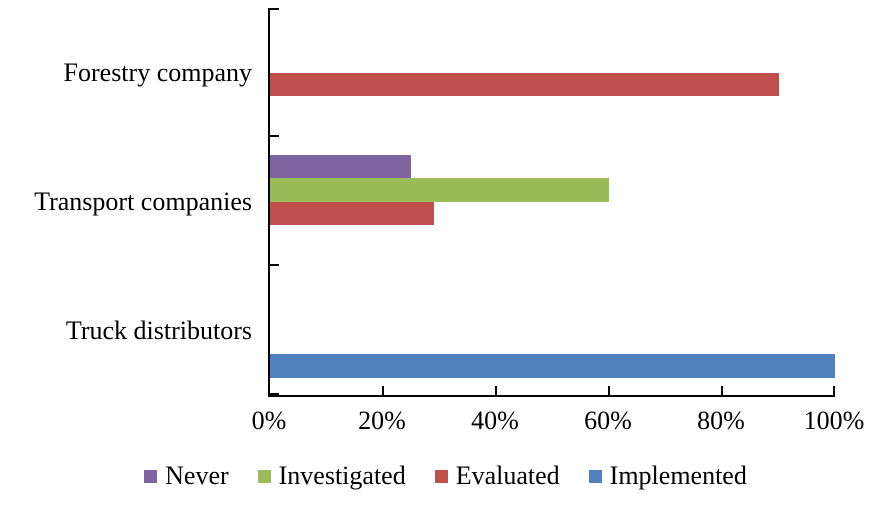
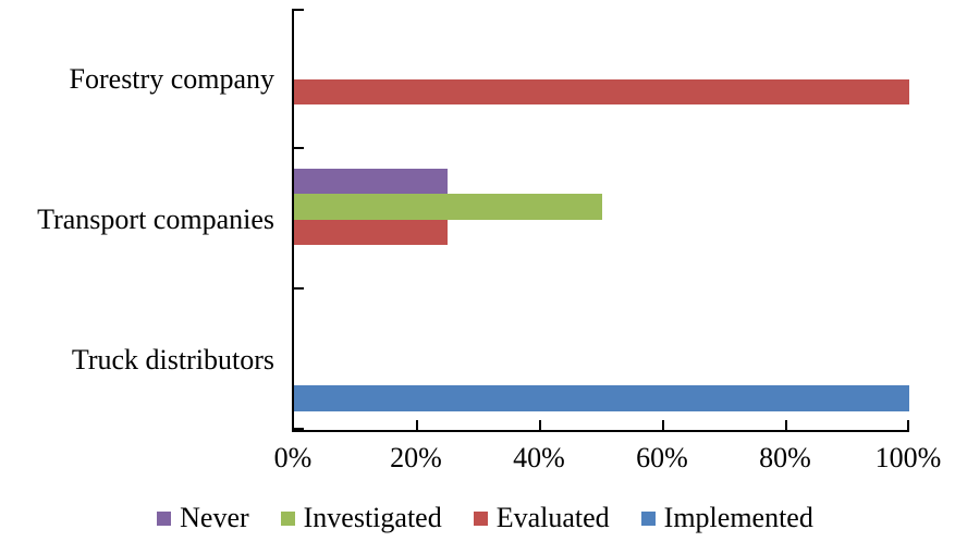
Evaluated/Forestry company: 90% -> 100%
Investigated/Transport companies: 60% -> 50%
Evaluated/Transport companies: 29% -> 25%
